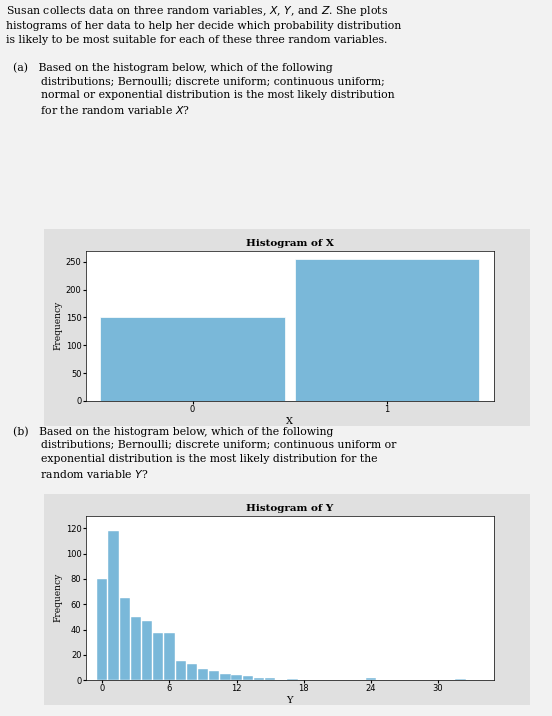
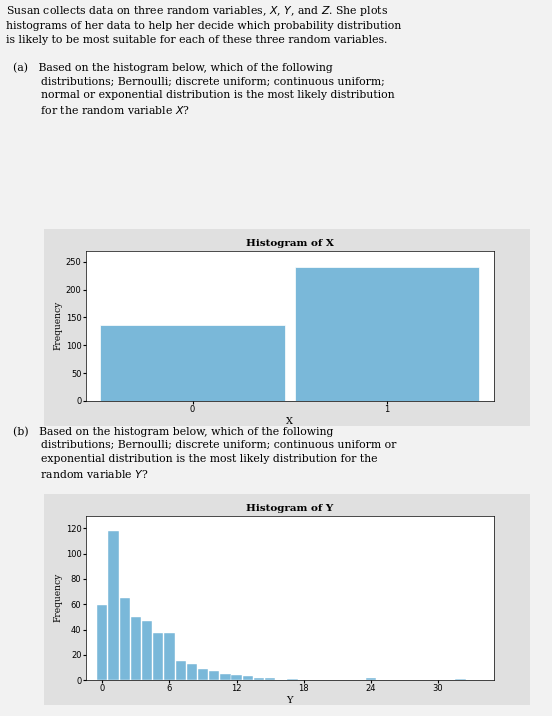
Histogram of X/0: 150 -> 136
Histogram of X/1: 255 -> 240
Histogram of Y/0: 80 -> 59
